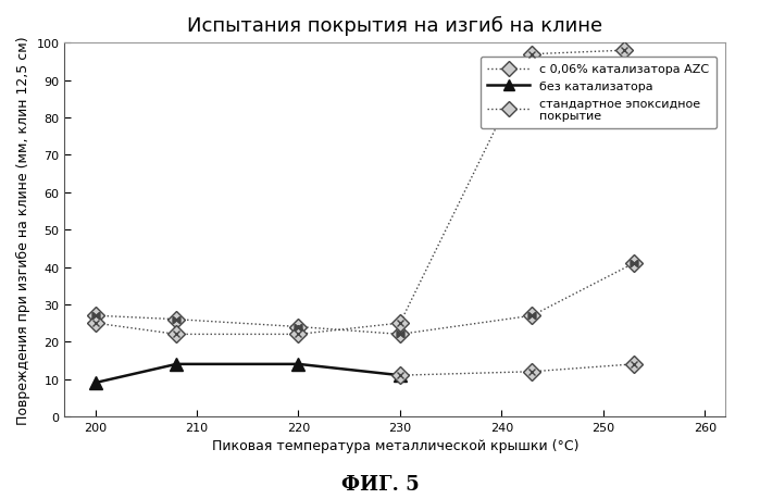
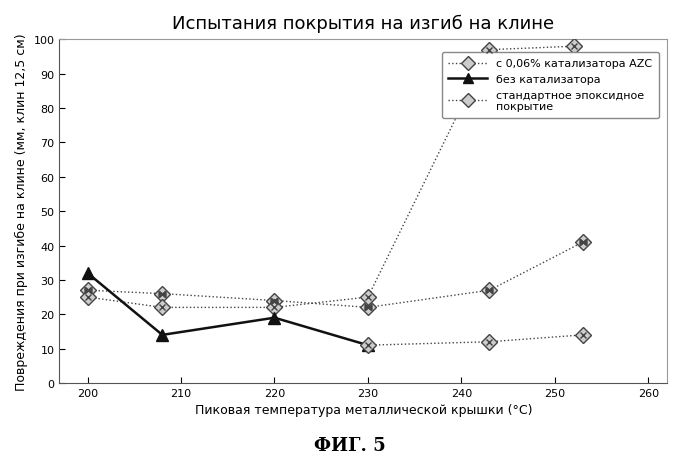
без катализатора/200: 9 -> 32
без катализатора/220: 14 -> 19
